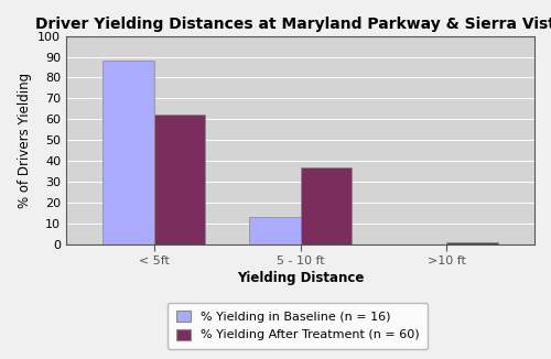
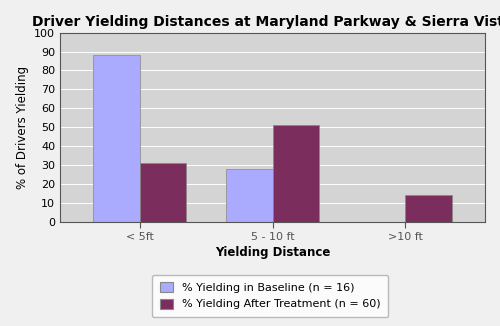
% Yielding After Treatment (n = 60)/< 5ft: 62 -> 31
% Yielding in Baseline (n = 16)/5 - 10 ft: 13 -> 28
% Yielding After Treatment (n = 60)/5 - 10 ft: 37 -> 51
% Yielding After Treatment (n = 60)/>10 ft: 1 -> 14
